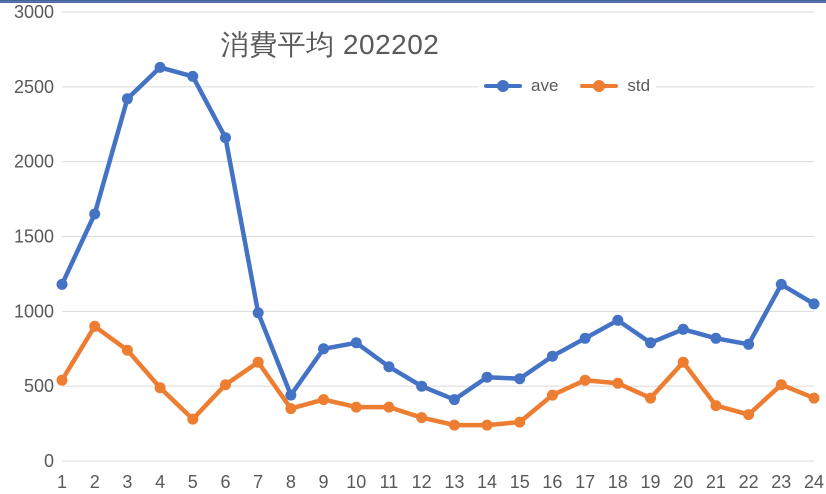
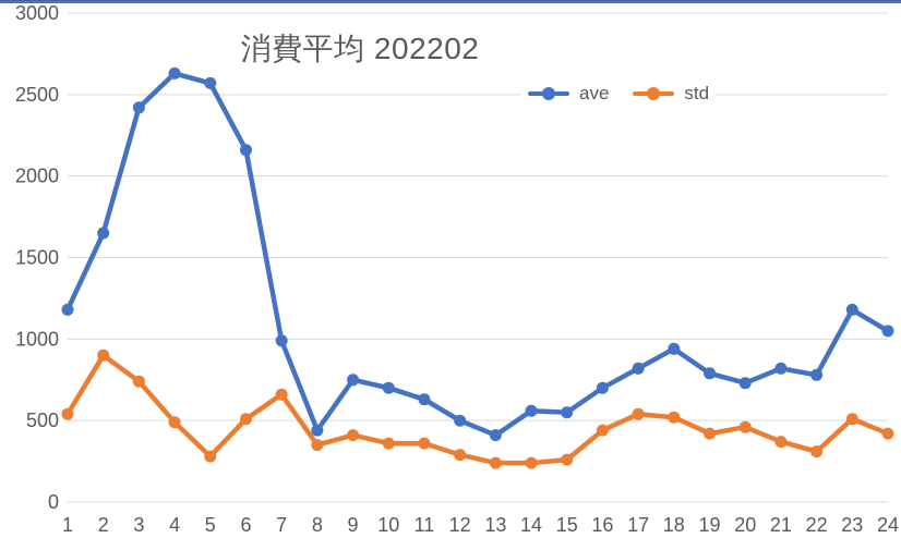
ave/10: 790 -> 700
ave/20: 880 -> 730
std/20: 660 -> 460
